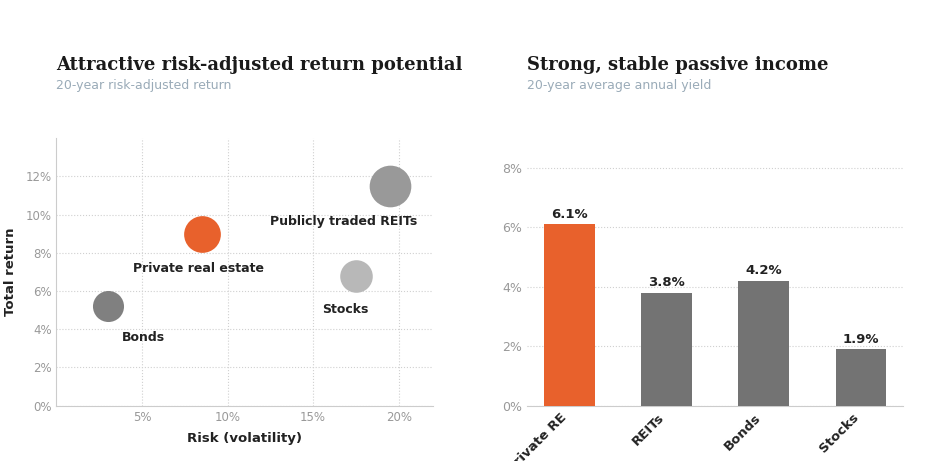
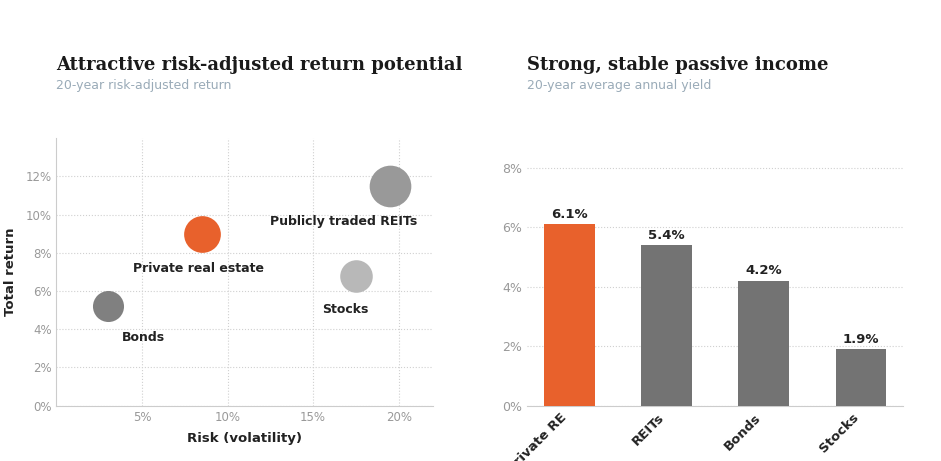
REITs: 3.8% -> 5.4%
